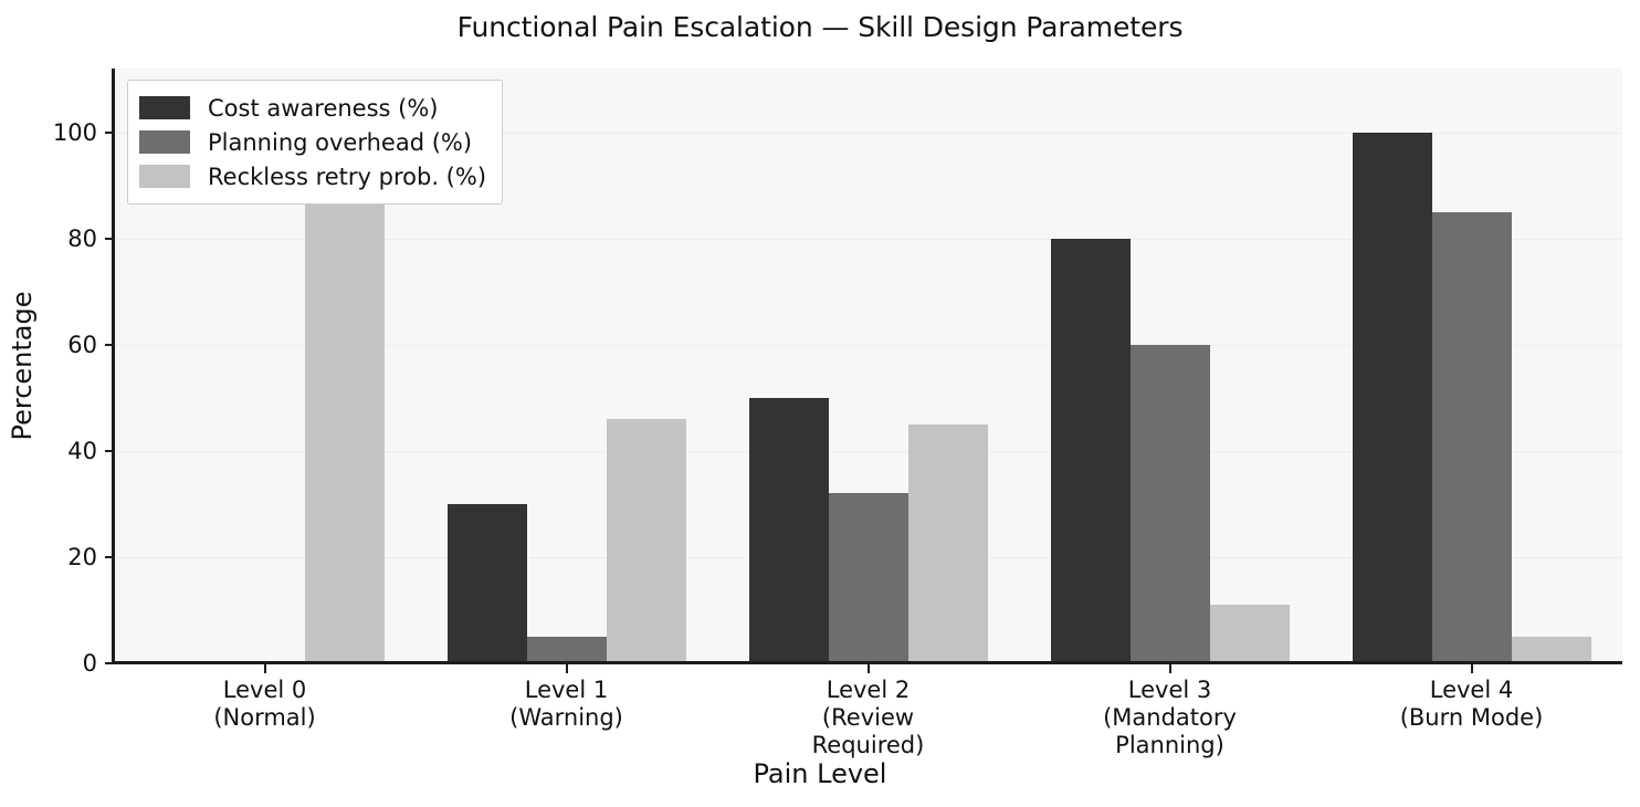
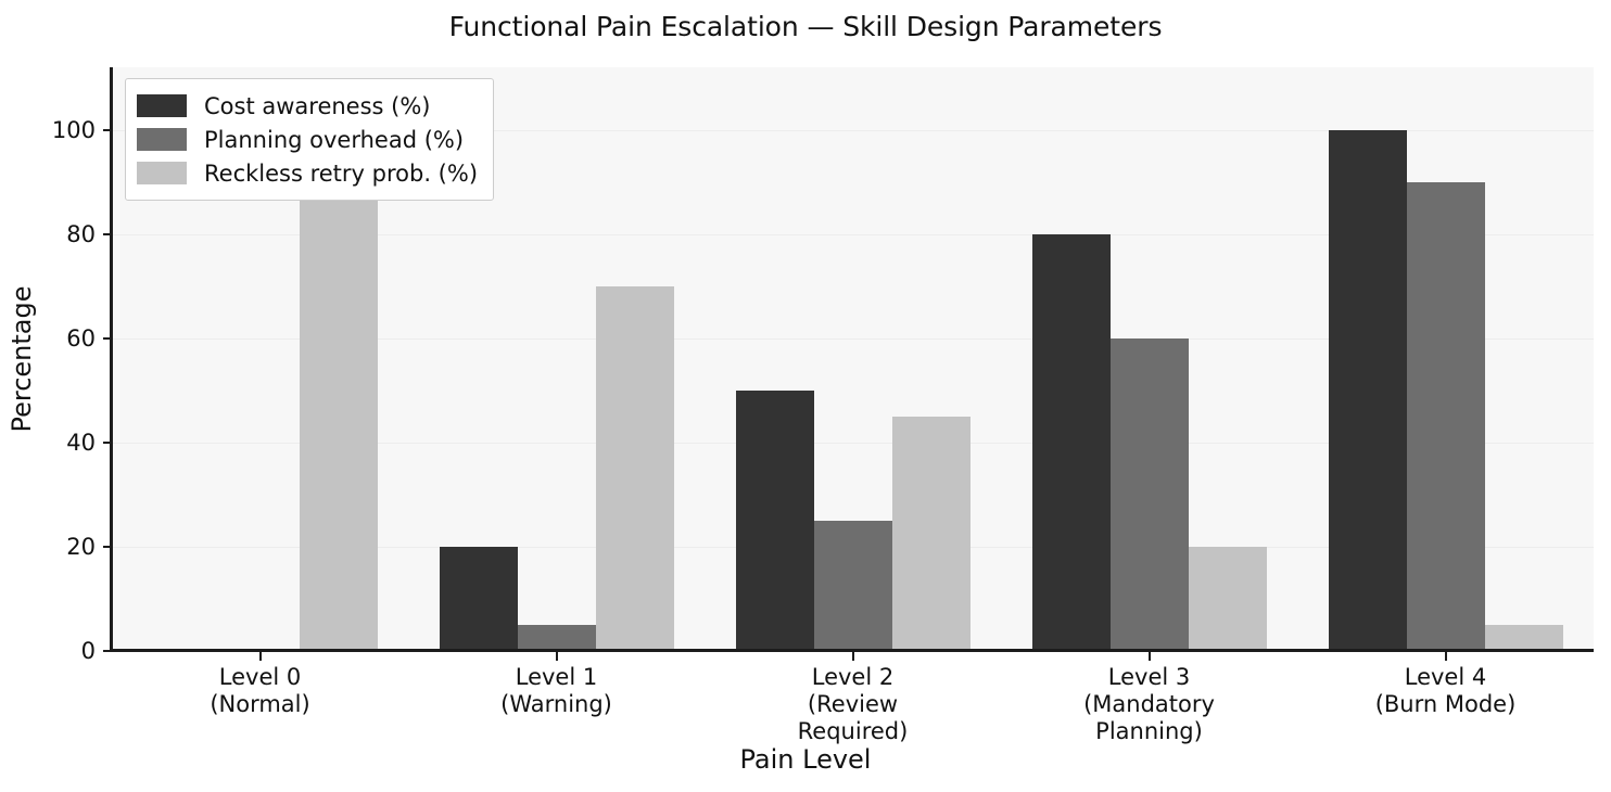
Cost awareness (%)/Level 1 (Warning): 30 -> 20
Reckless retry prob. (%)/Level 1 (Warning): 46 -> 70
Planning overhead (%)/Level 2 (Review Required): 32 -> 25
Reckless retry prob. (%)/Level 3 (Mandatory Planning): 11 -> 20
Planning overhead (%)/Level 4 (Burn Mode): 85 -> 90
